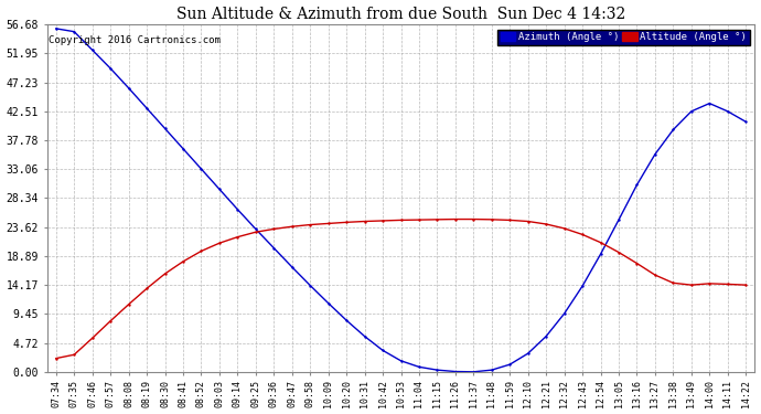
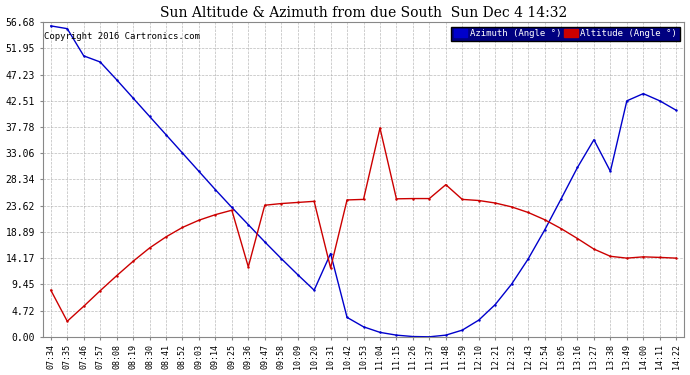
Altitude (Angle °)/07:34: 2.2 -> 8.4
Azimuth (Angle °)/07:46: 52.5 -> 50.6
Altitude (Angle °)/09:36: 23.3 -> 12.6
Azimuth (Angle °)/10:31: 5.8 -> 15.0
Altitude (Angle °)/10:31: 24.6 -> 12.4
Altitude (Angle °)/11:04: 24.8 -> 37.6
Altitude (Angle °)/11:48: 24.9 -> 27.4
Azimuth (Angle °)/13:38: 39.5 -> 29.8
